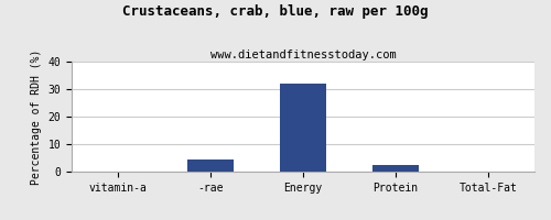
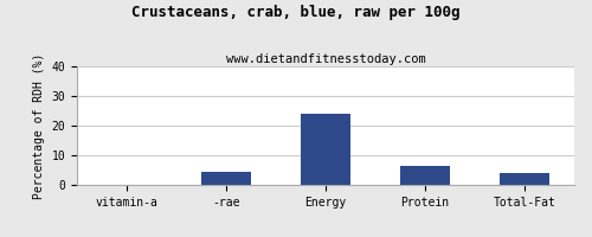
Energy: 32.0 -> 24.0
Protein: 2.5 -> 6.5
Total-Fat: 0.2 -> 4.0
